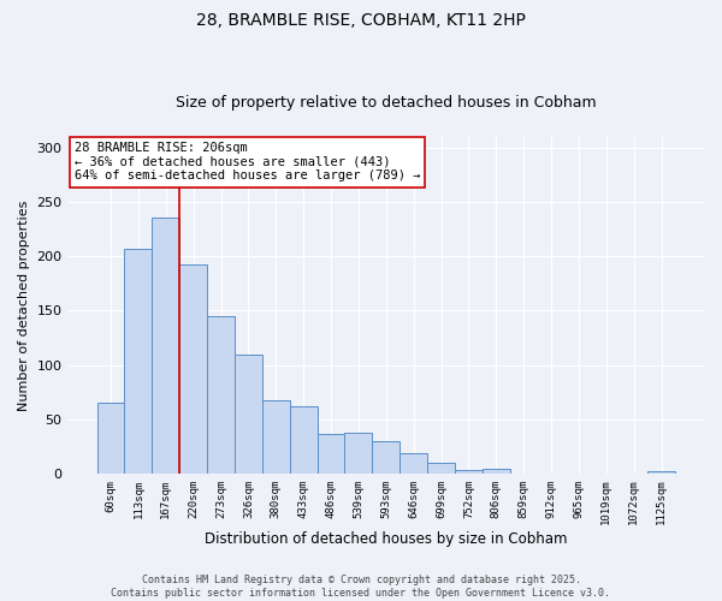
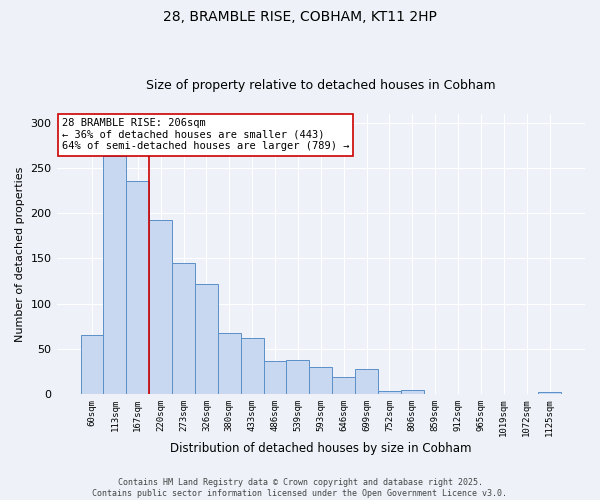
113sqm: 207 -> 264
326sqm: 110 -> 122
699sqm: 10 -> 28
